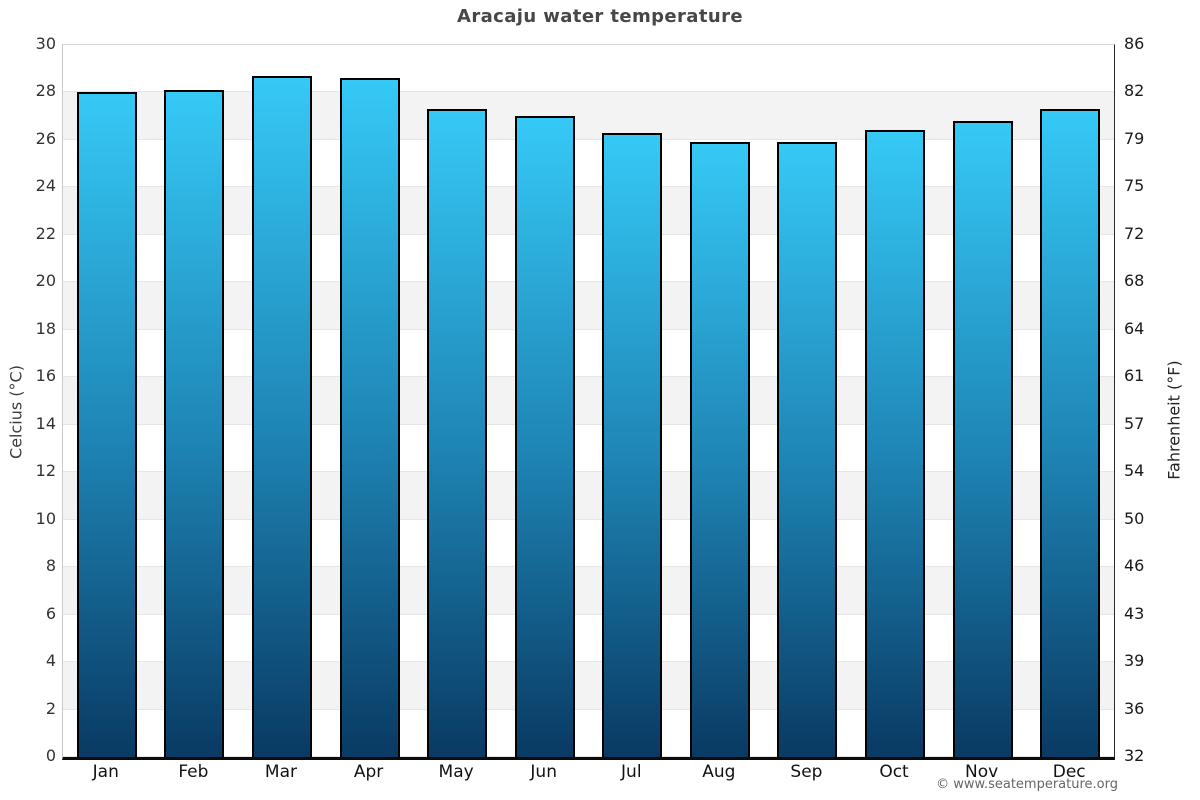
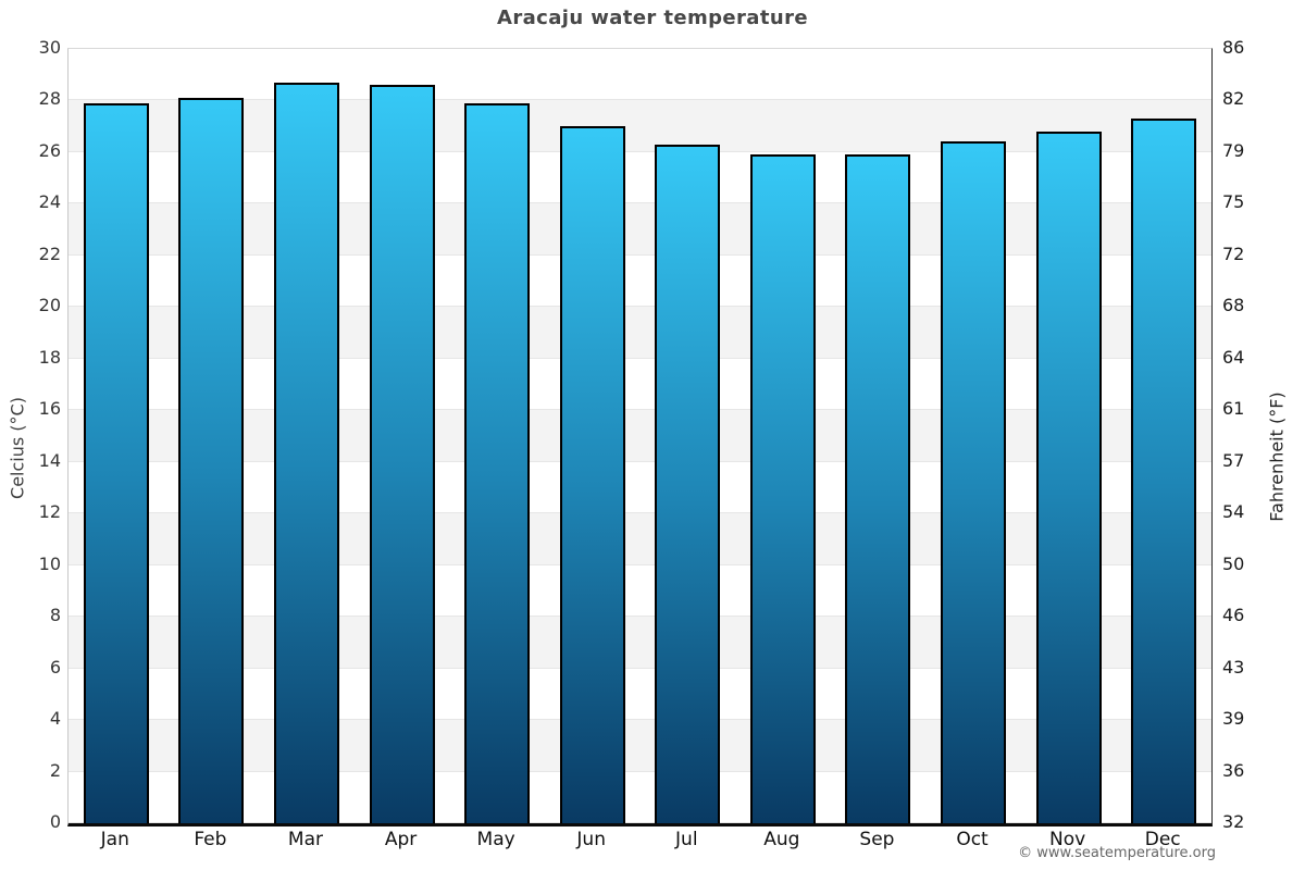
Jan: 28.0 -> 27.9
May: 27.3 -> 27.9
